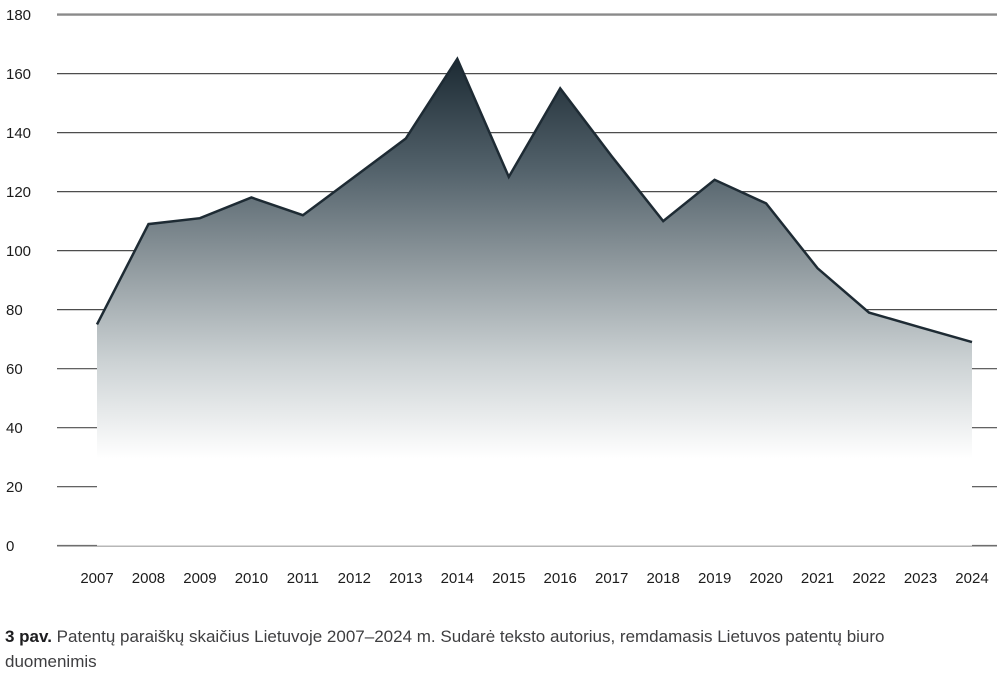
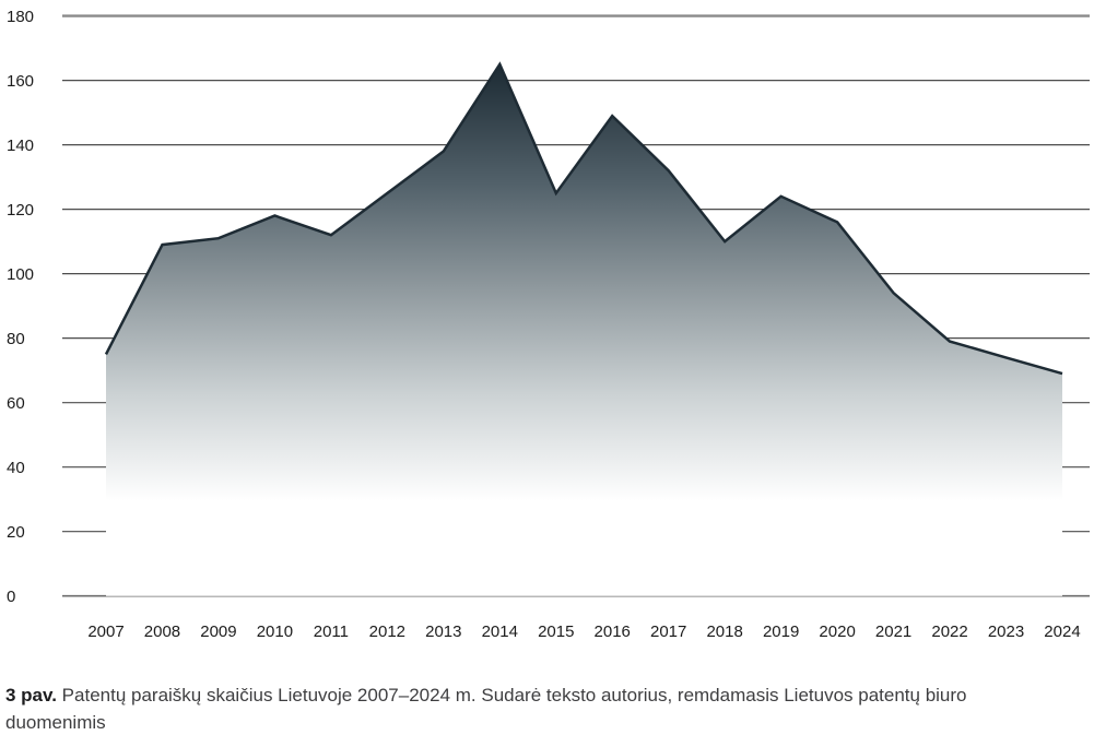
2016: 155 -> 149
